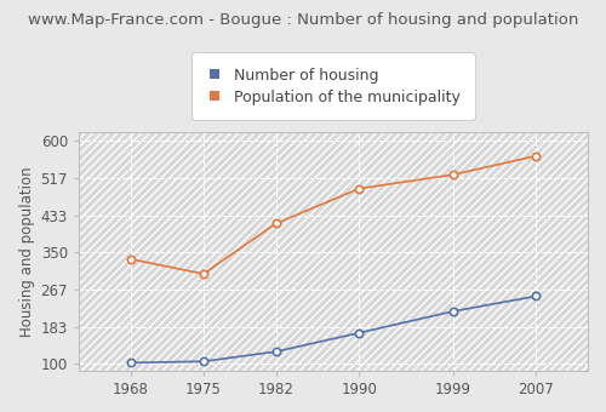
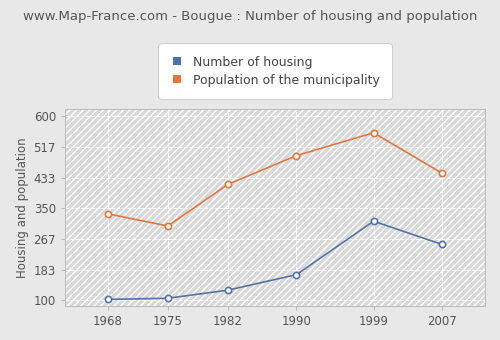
Number of housing/1999: 218 -> 315
Population of the municipality/1999: 524 -> 555
Population of the municipality/2007: 566 -> 445
